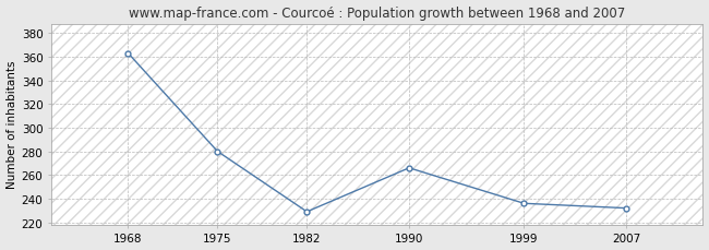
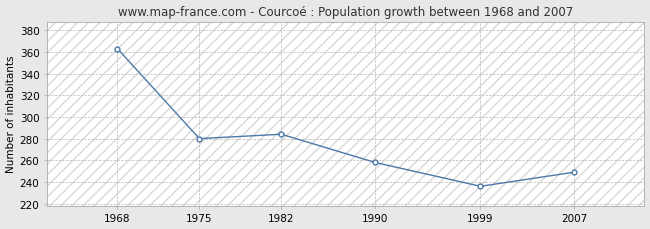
1982: 229 -> 284
1990: 266 -> 258
2007: 232 -> 249
